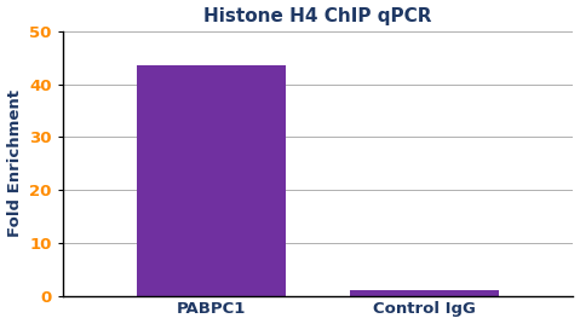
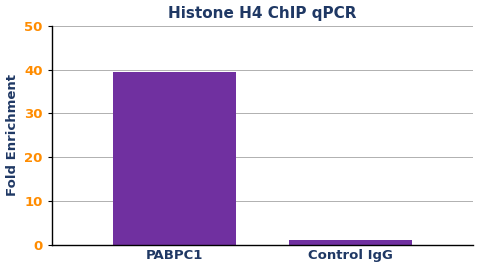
PABPC1: 43.5 -> 39.5
